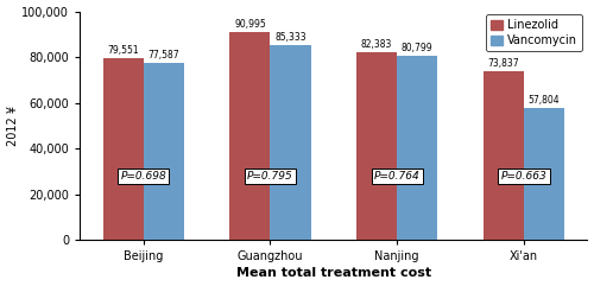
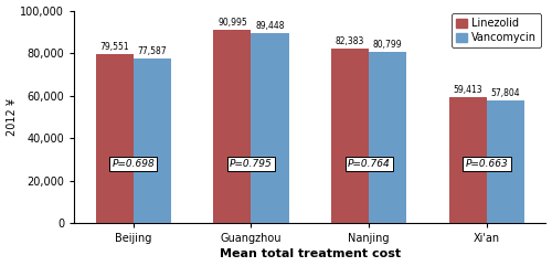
Vancomycin/Guangzhou: 85,333 -> 89,448
Linezolid/Xi'an: 73,837 -> 59,413
